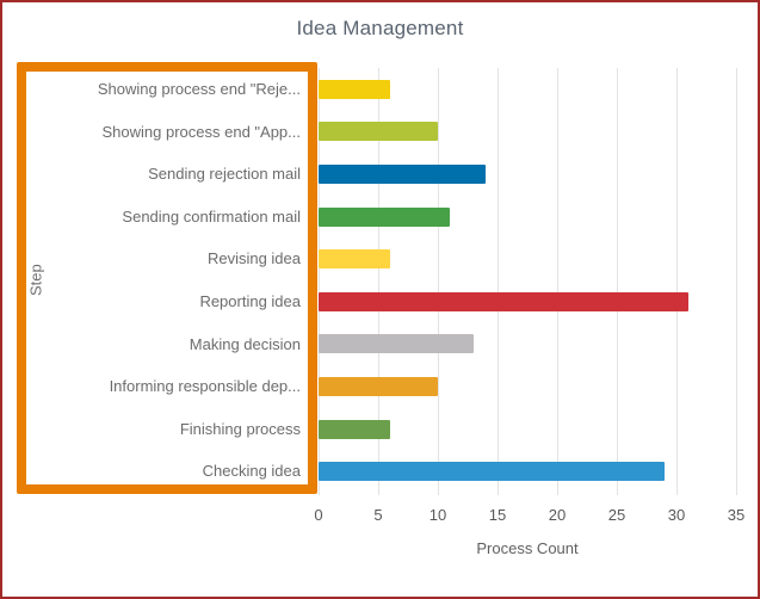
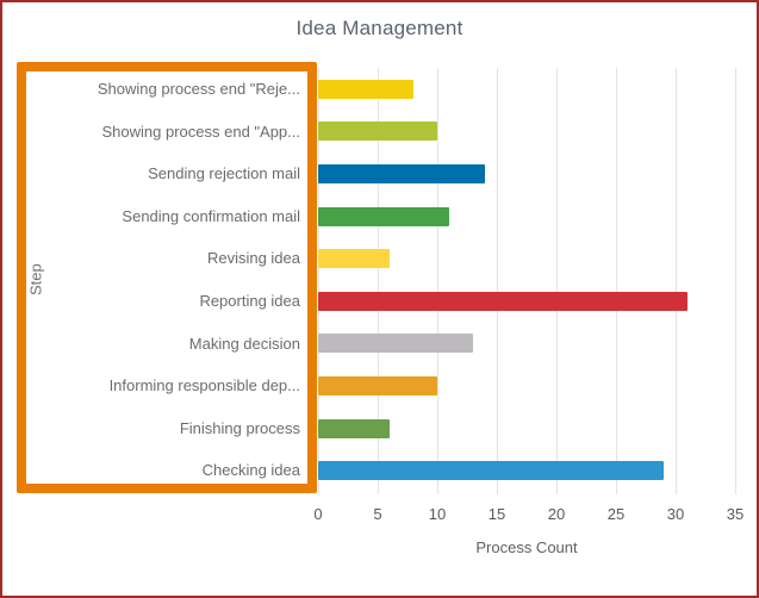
Showing process end "Reje...: 6 -> 8
